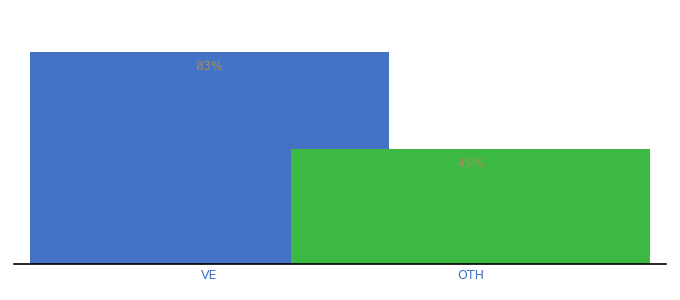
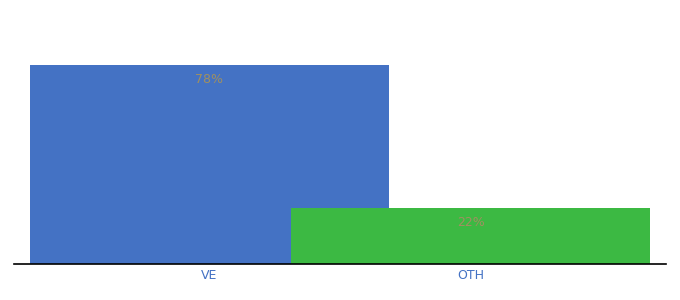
VE: 83% -> 78%
OTH: 45% -> 22%
